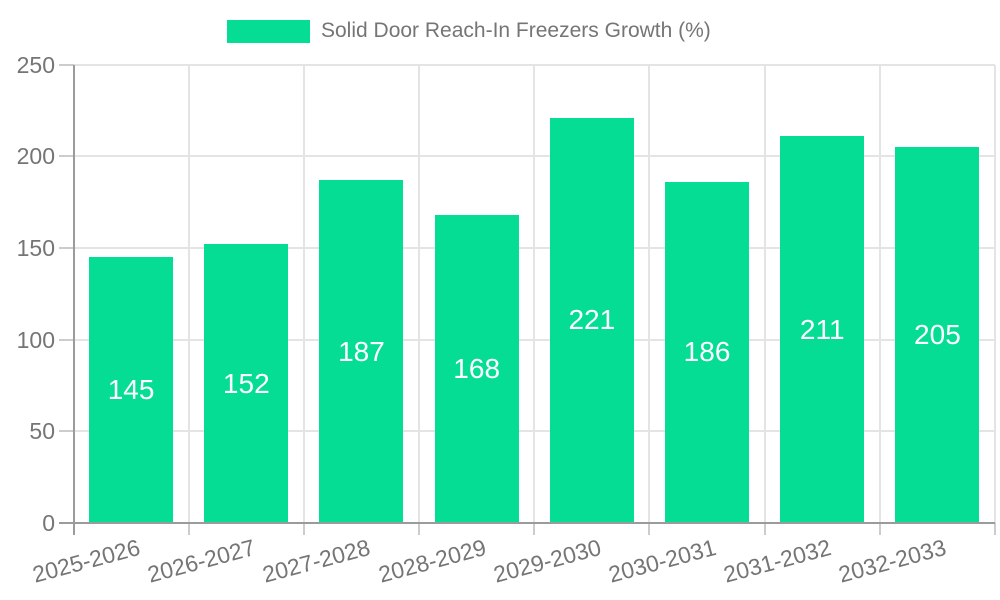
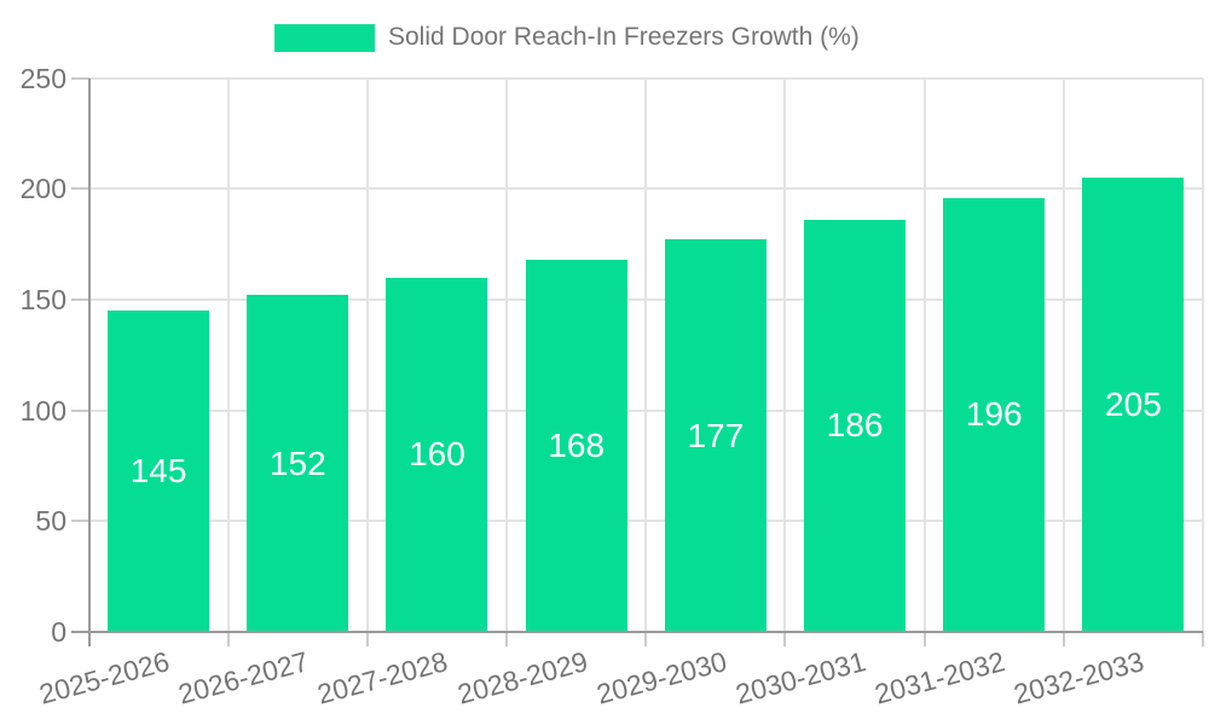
2027-2028: 187 -> 160
2029-2030: 221 -> 177
2031-2032: 211 -> 196
